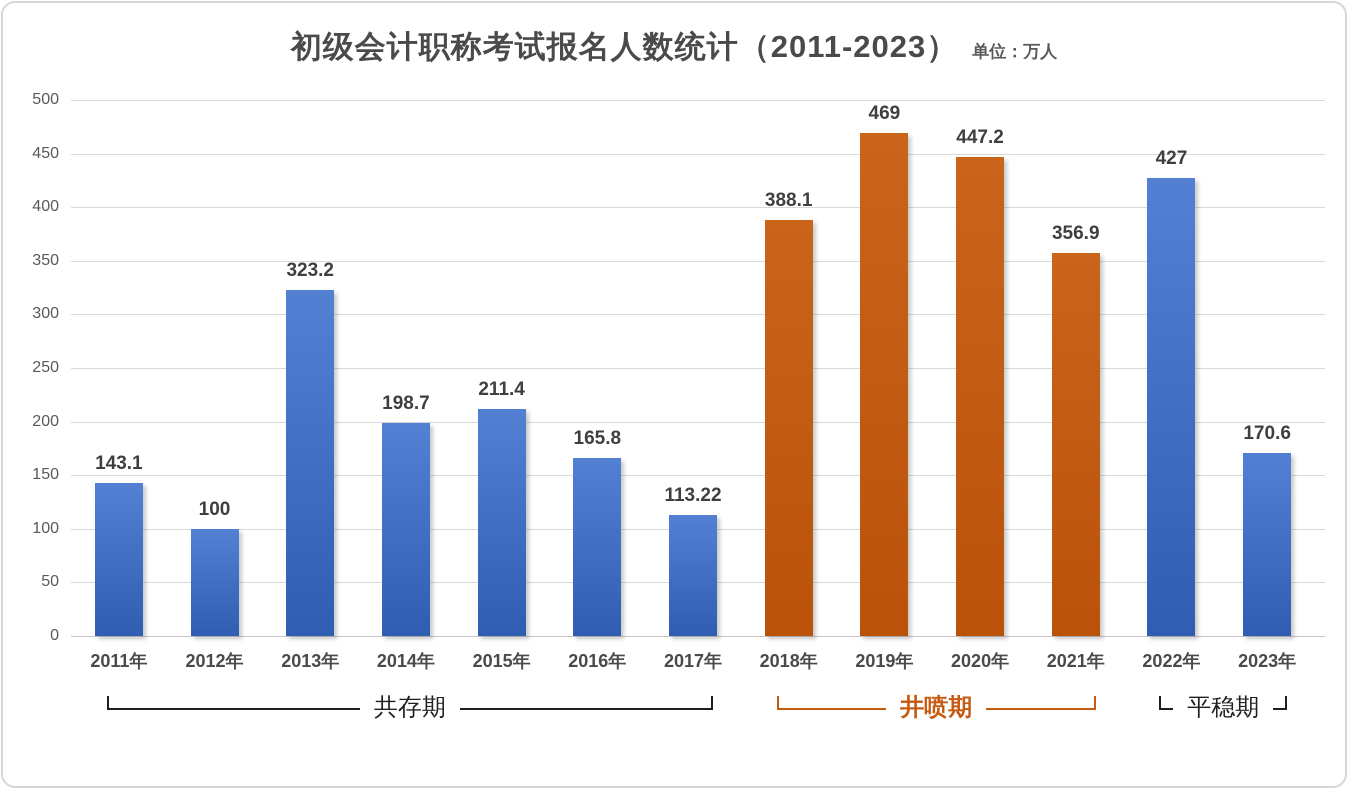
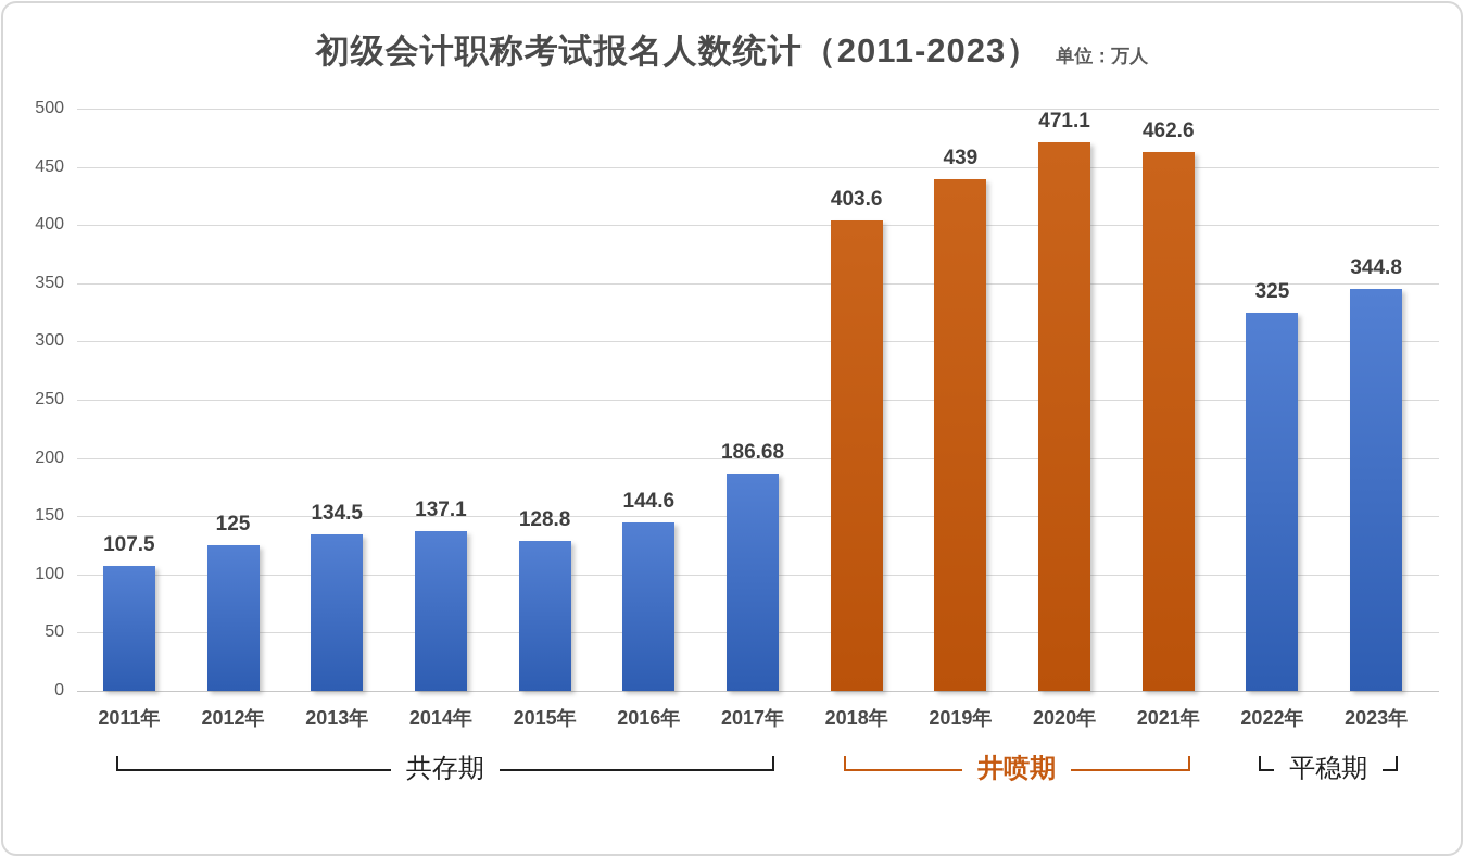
2011年: 143.1 -> 107.5
2012年: 100 -> 125
2013年: 323.2 -> 134.5
2014年: 198.7 -> 137.1
2015年: 211.4 -> 128.8
2016年: 165.8 -> 144.6
2017年: 113.22 -> 186.68
2018年: 388.1 -> 403.6
2019年: 469 -> 439
2020年: 447.2 -> 471.1
2021年: 356.9 -> 462.6
2022年: 427 -> 325
2023年: 170.6 -> 344.8
